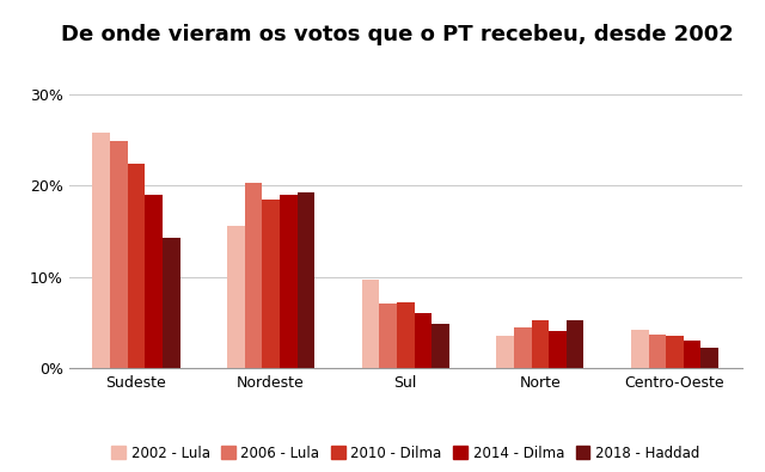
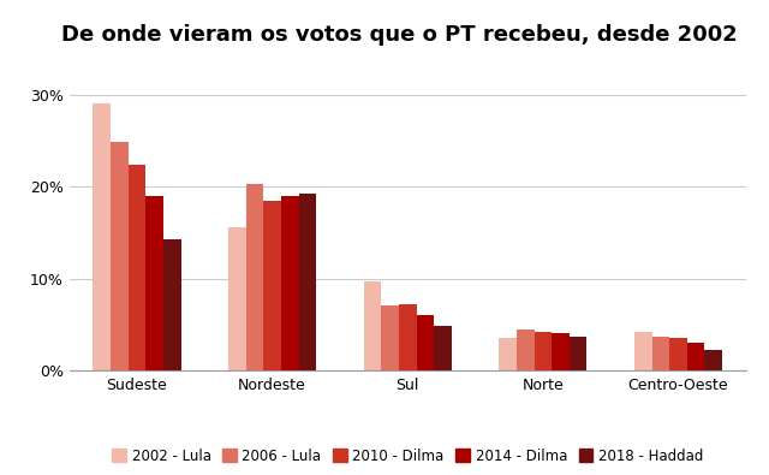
2002 - Lula/Sudeste: 25.8% -> 29.0%
2010 - Dilma/Norte: 5.2% -> 4.2%
2018 - Haddad/Norte: 5.2% -> 3.7%
